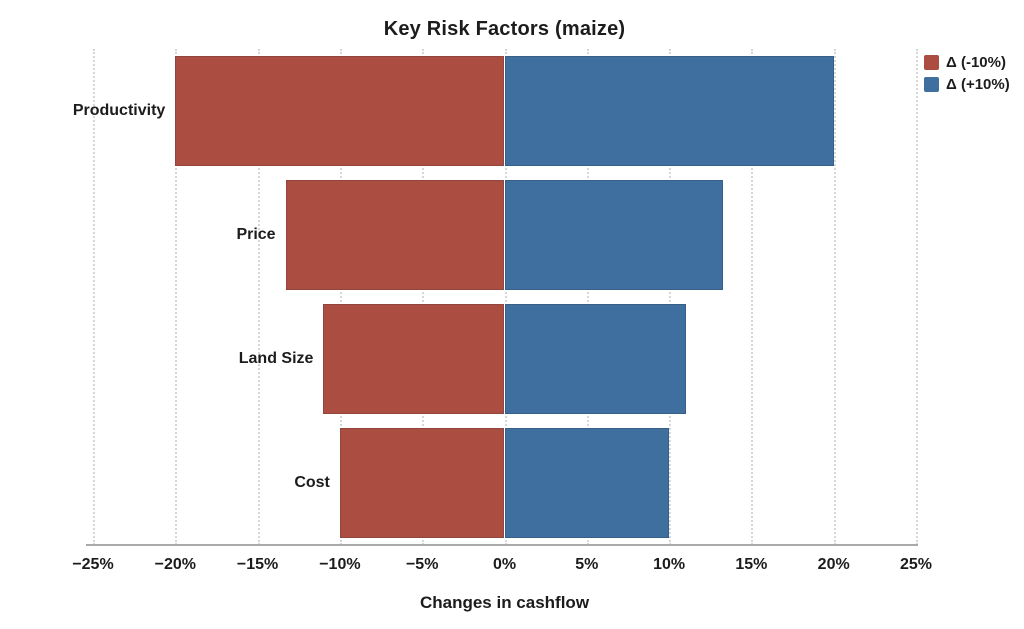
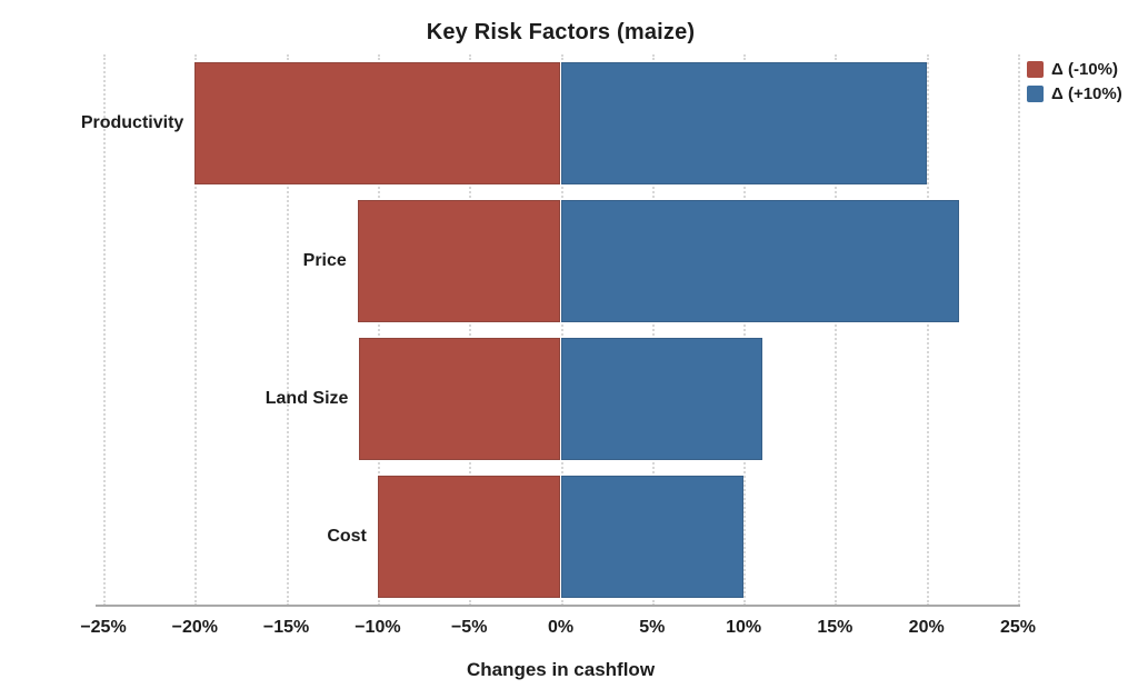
Δ (-10%)/Price: -13.3% -> -11.1%
Δ (+10%)/Price: 13.3% -> 21.8%
